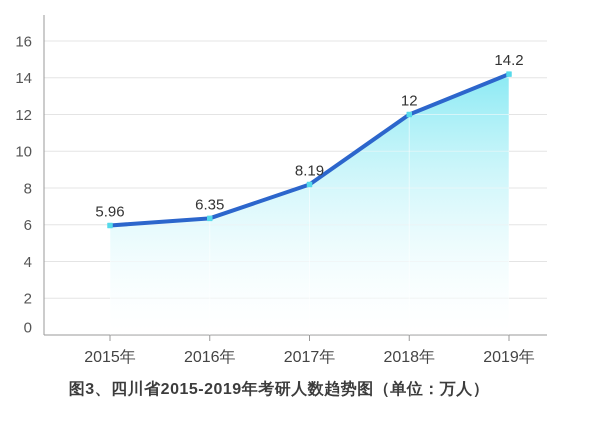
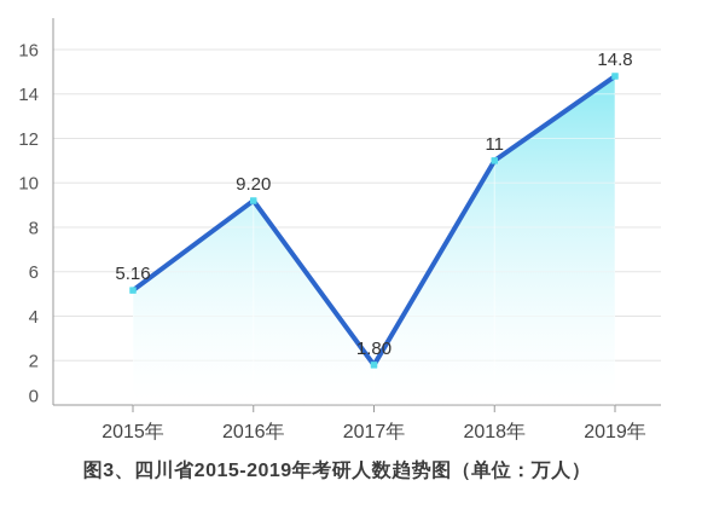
2015年: 5.96 -> 5.16
2016年: 6.35 -> 9.20
2017年: 8.19 -> 1.80
2018年: 12 -> 11
2019年: 14.2 -> 14.8
